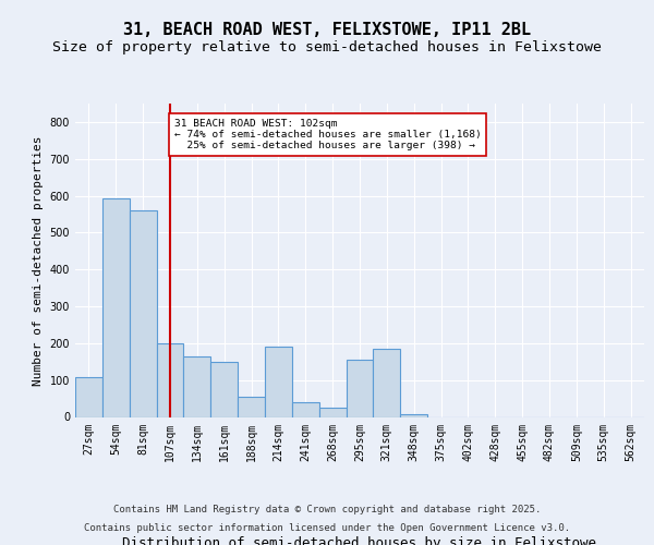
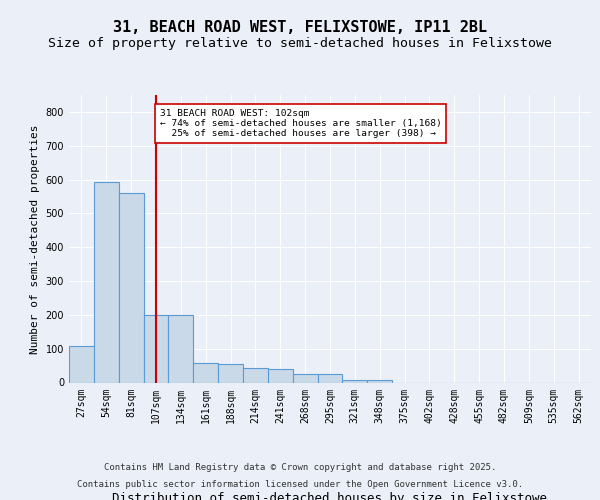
134sqm: 165 -> 200
161sqm: 150 -> 57
214sqm: 190 -> 43
295sqm: 155 -> 26
321sqm: 185 -> 8
